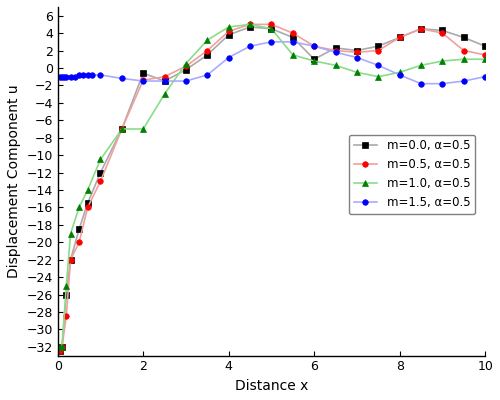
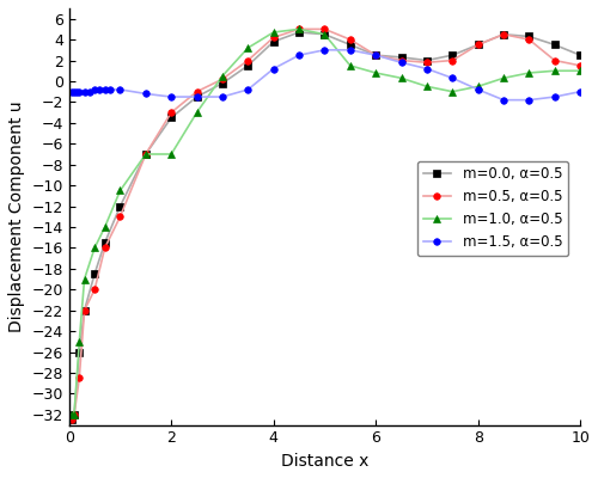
m=0.0, α=0.5/2: -0.6 -> -3.5
m=0.5, α=0.5/2: -1.4 -> -3.0
m=0.0, α=0.5/6: 1.0 -> 2.5
